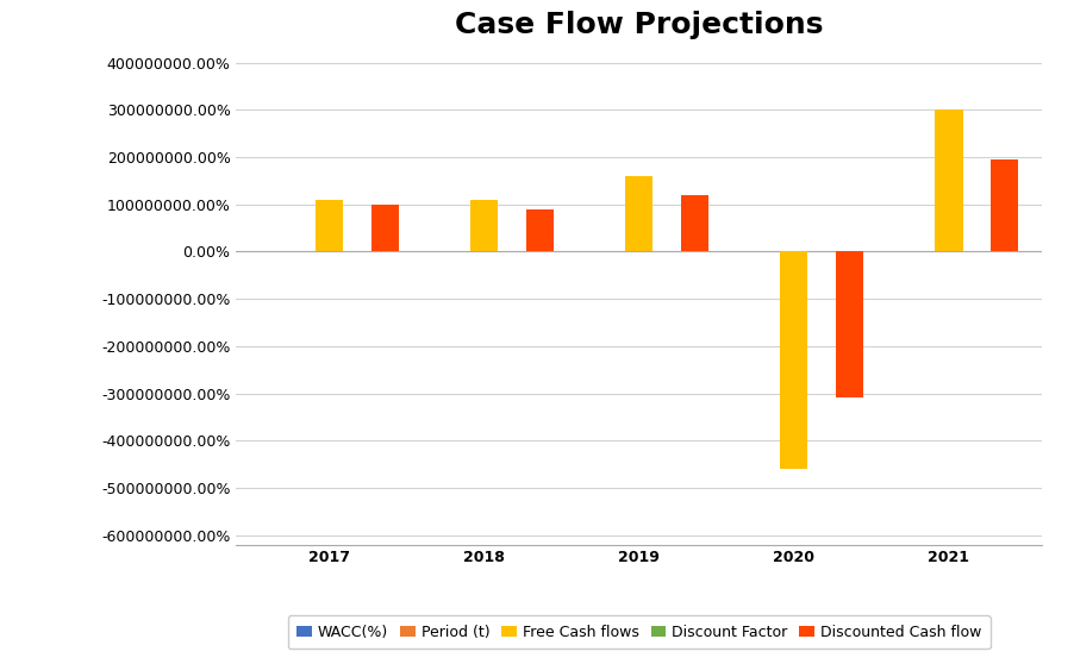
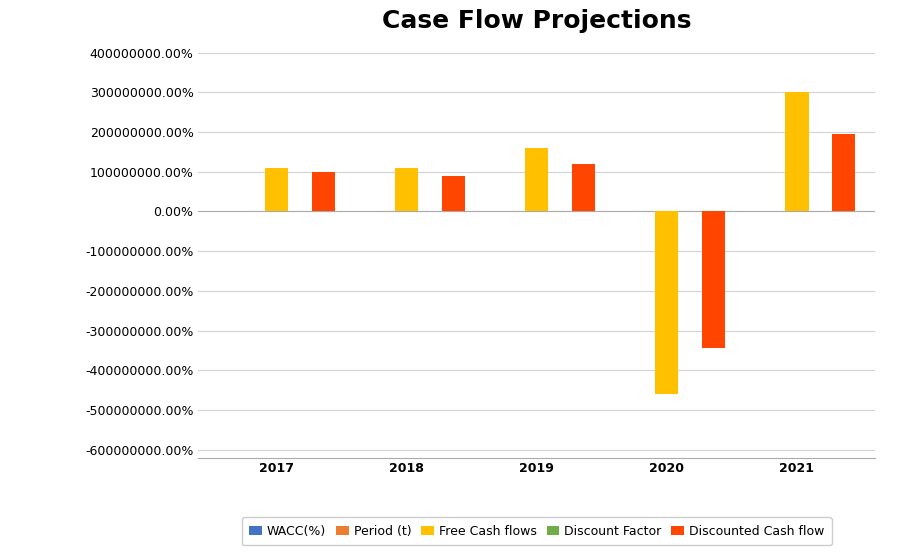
Discounted Cash flow/2020: -310000000% -> -345000000%
